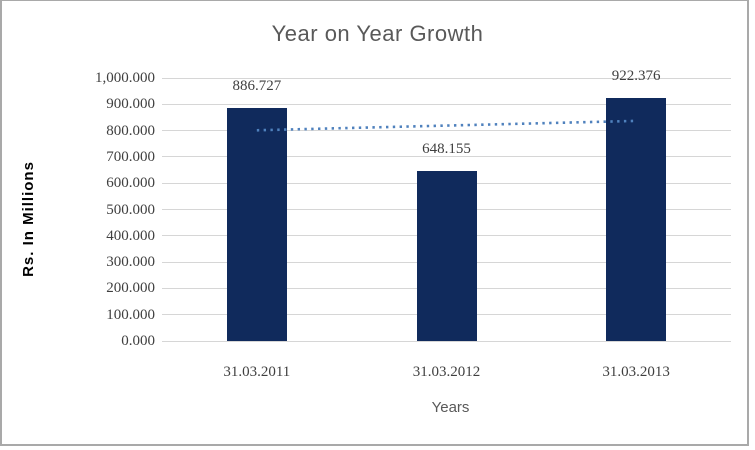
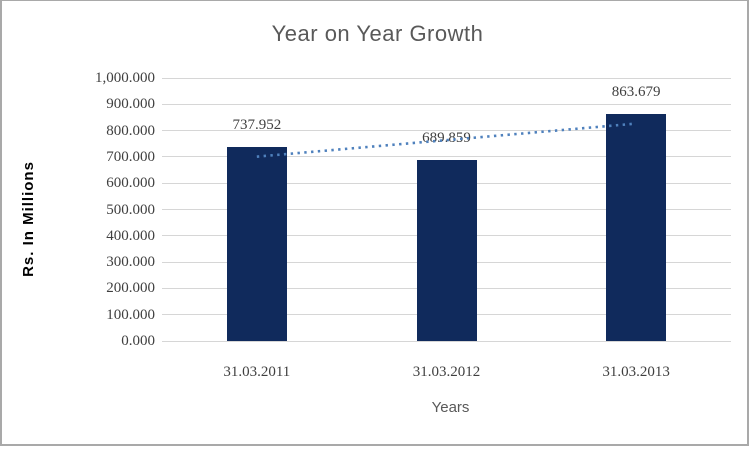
31.03.2011: 886.727 -> 737.952
31.03.2012: 648.155 -> 689.859
31.03.2013: 922.376 -> 863.679
